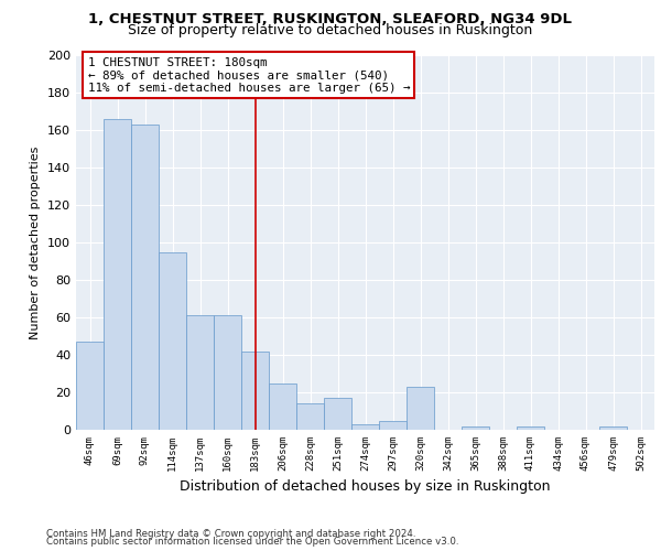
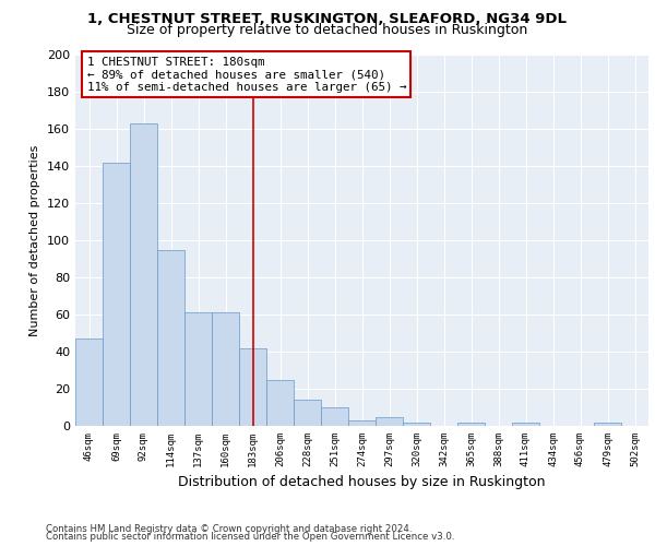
69sqm: 166 -> 142
251sqm: 17 -> 10
320sqm: 23 -> 2
